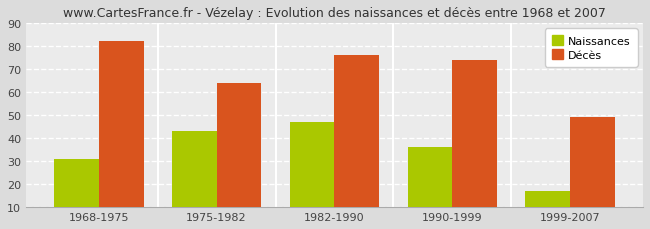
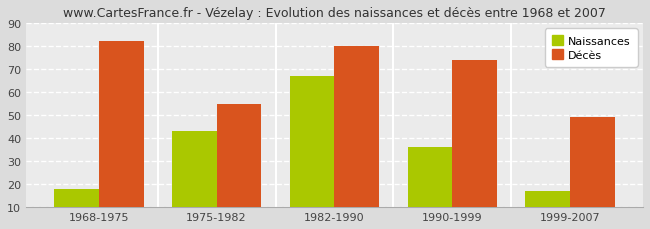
Naissances/1968-1975: 31 -> 18
Décès/1975-1982: 64 -> 55
Naissances/1982-1990: 47 -> 67
Décès/1982-1990: 76 -> 80
